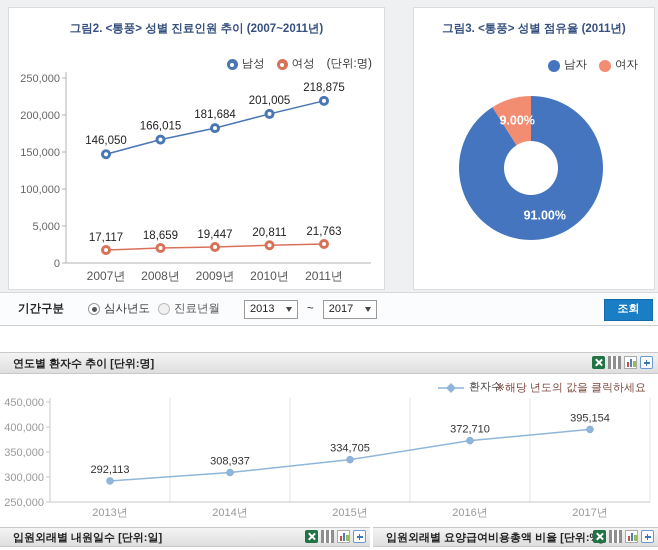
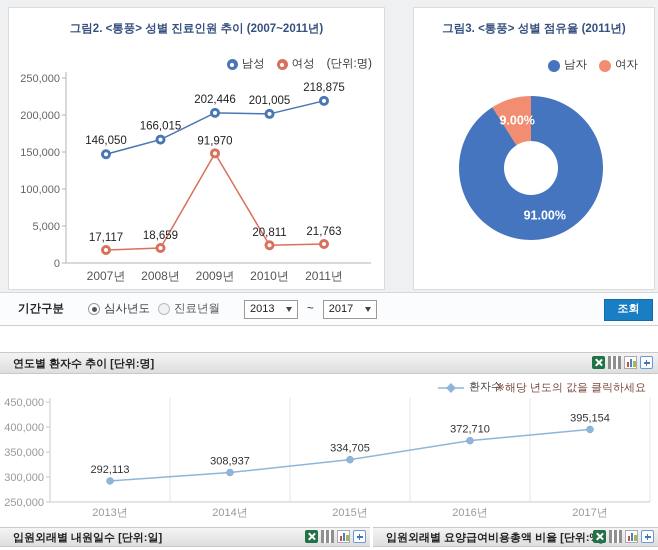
그림2. <통풍> 성별 진료인원 추이 (2007~2011년)/남성/2009년: 181,684 -> 202,446
그림2. <통풍> 성별 진료인원 추이 (2007~2011년)/여성/2009년: 19,447 -> 91,970
